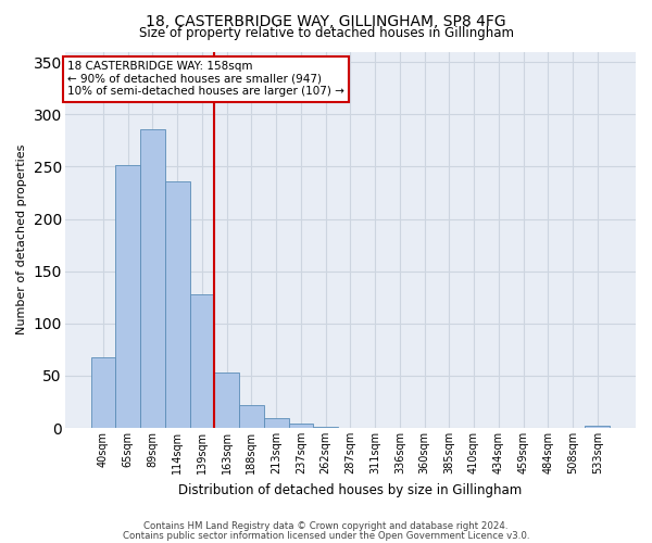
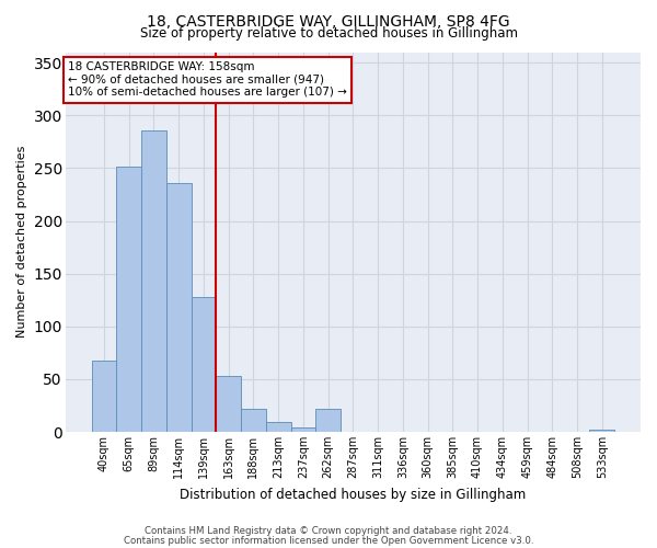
262sqm: 1 -> 22
